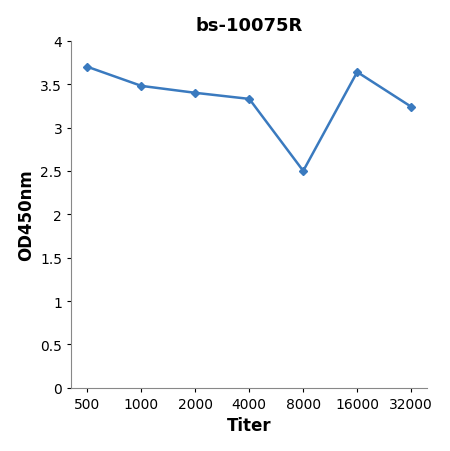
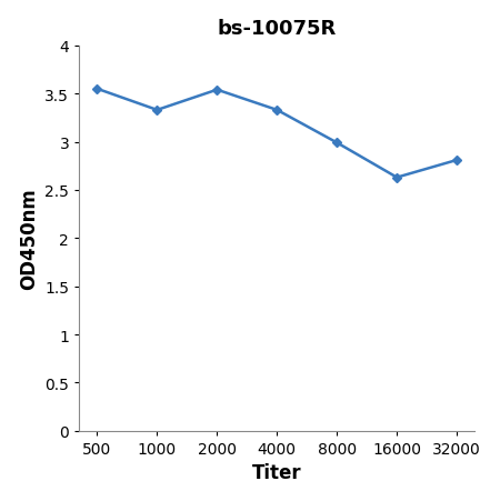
500: 3.70 -> 3.55
1000: 3.48 -> 3.33
2000: 3.40 -> 3.54
8000: 2.50 -> 2.99
16000: 3.64 -> 2.63
32000: 3.24 -> 2.81
